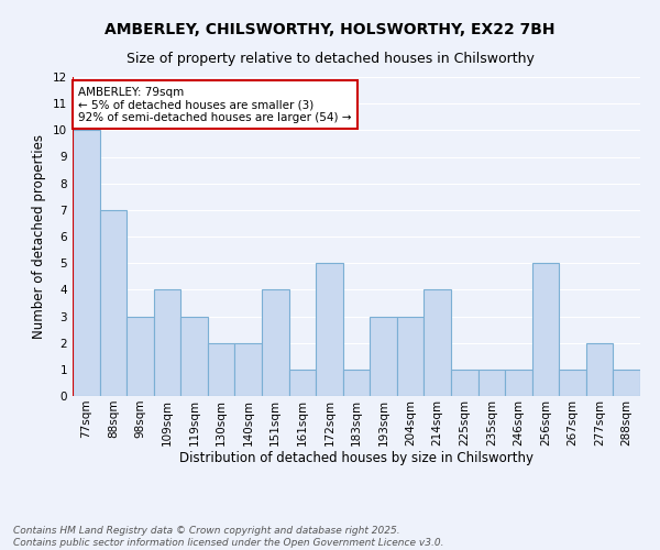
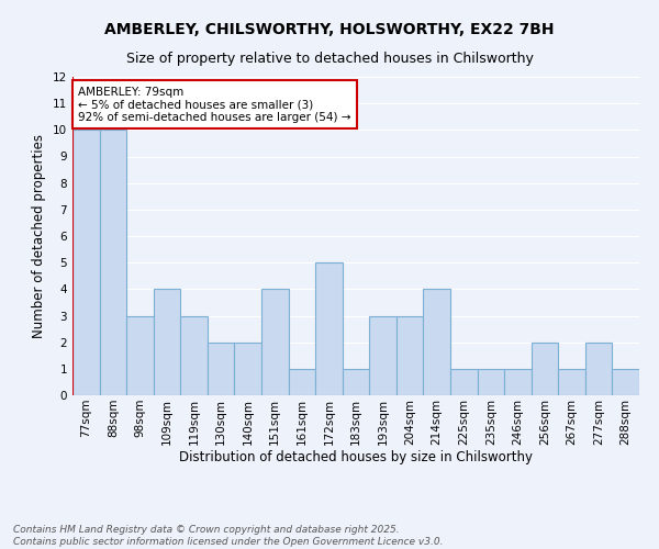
88sqm: 7 -> 10
256sqm: 5 -> 2
